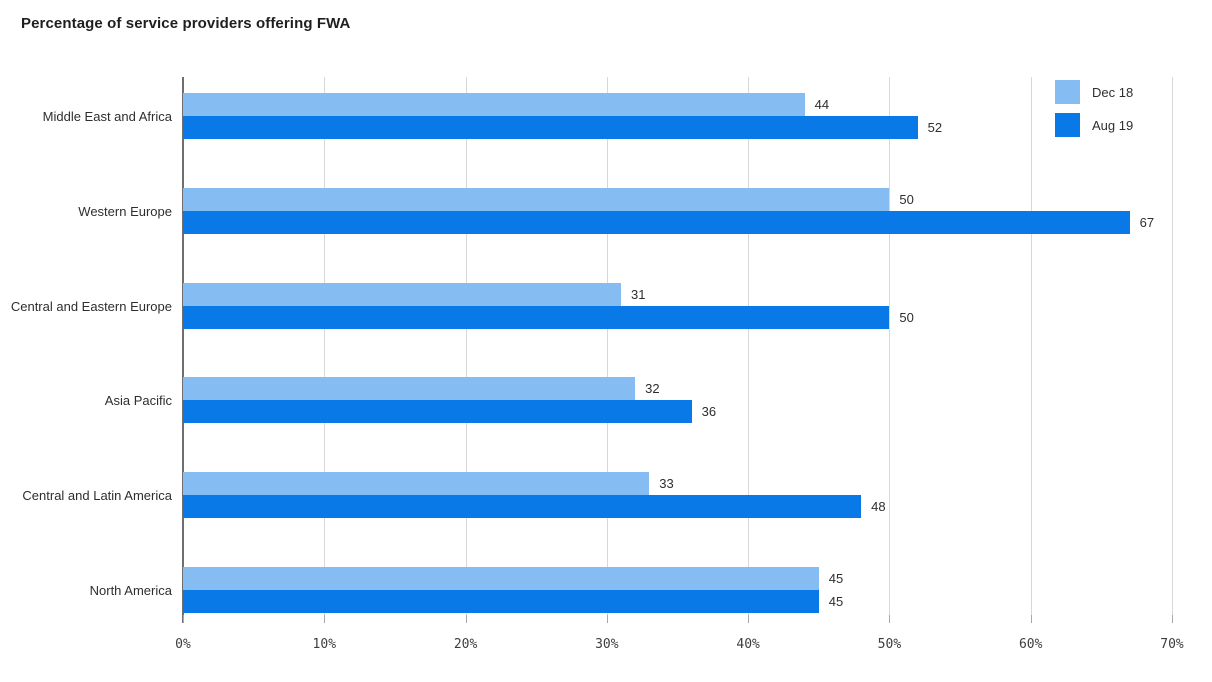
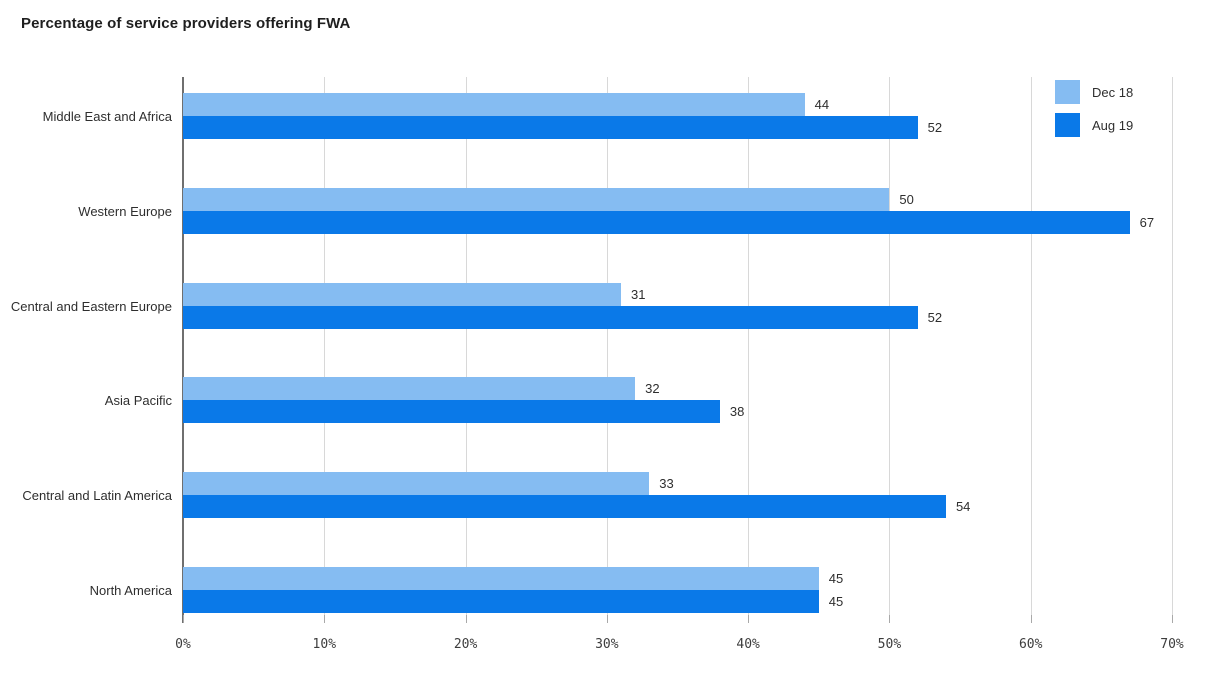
Aug 19/Central and Eastern Europe: 50 -> 52
Aug 19/Asia Pacific: 36 -> 38
Aug 19/Central and Latin America: 48 -> 54
